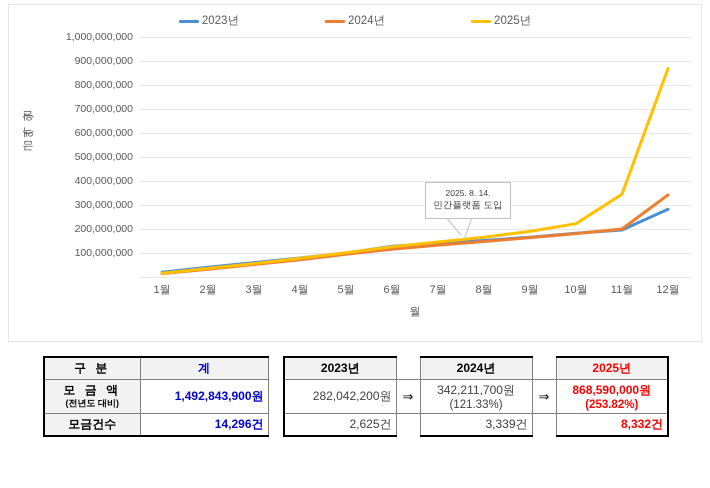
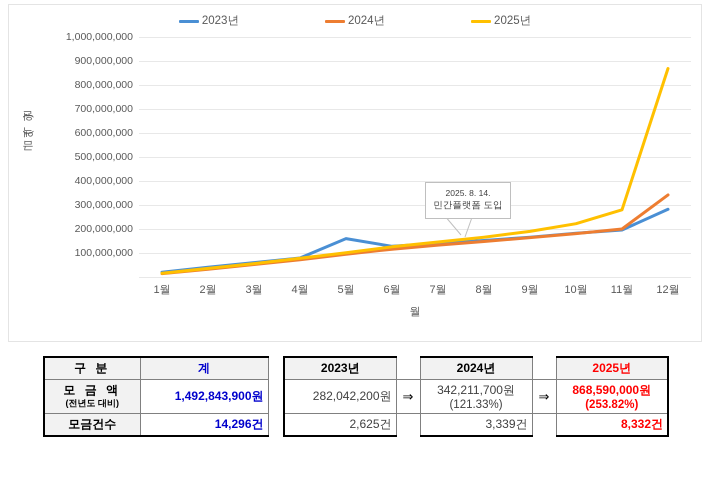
2023년/5월: 100000000 -> 160000000
2025년/11월: 340000000 -> 280000000
